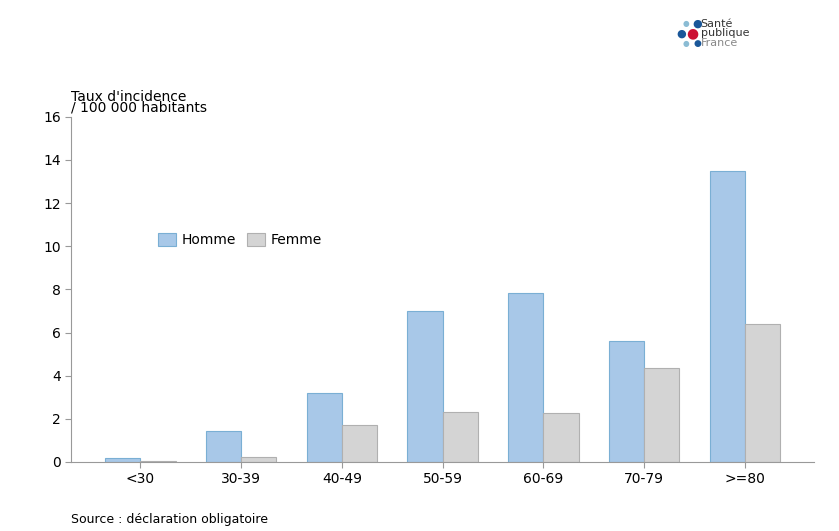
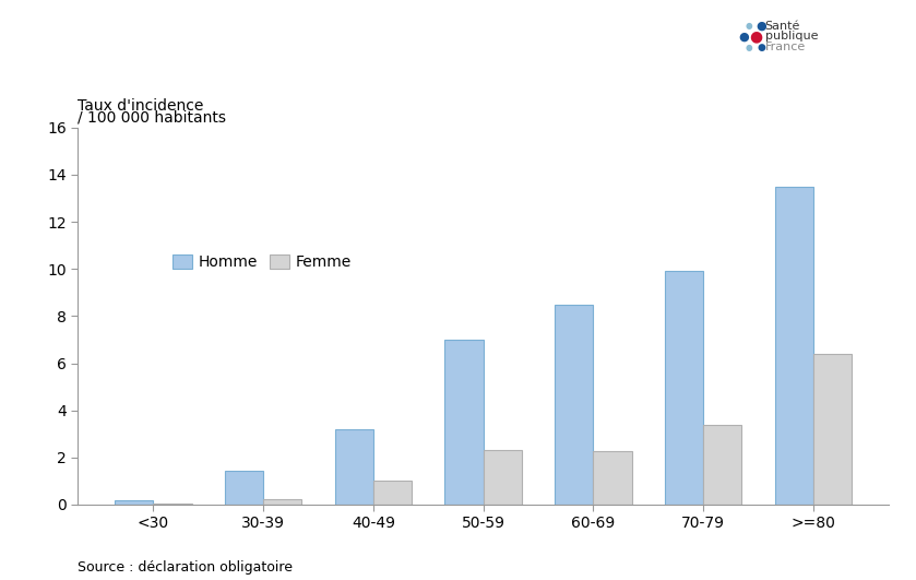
Femme/40-49: 1.70 -> 1.00
Homme/60-69: 7.85 -> 8.50
Homme/70-79: 5.60 -> 9.90
Femme/70-79: 4.35 -> 3.40
